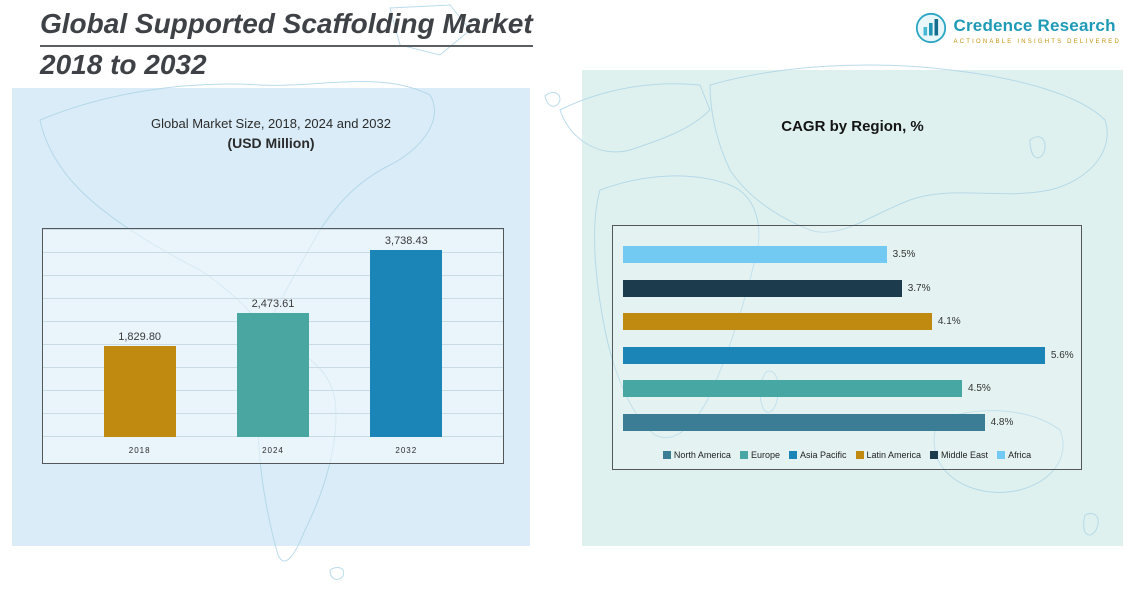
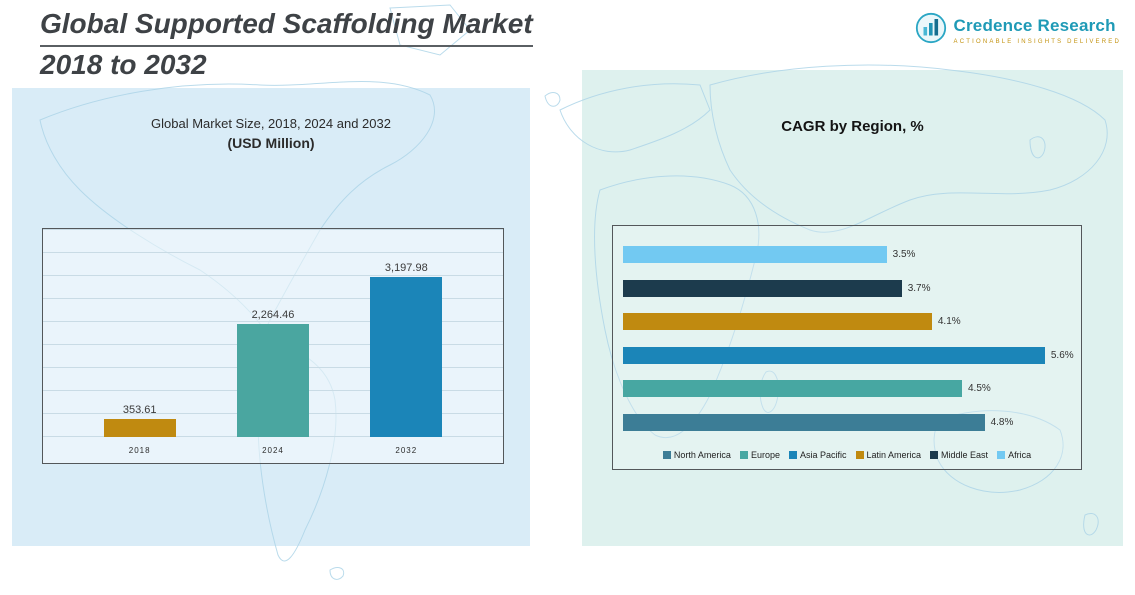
Global Market Size, 2018, 2024 and 2032 (USD Million)/2018: 1,829.80 -> 353.61
Global Market Size, 2018, 2024 and 2032 (USD Million)/2024: 2,473.61 -> 2,264.46
Global Market Size, 2018, 2024 and 2032 (USD Million)/2032: 3,738.43 -> 3,197.98
